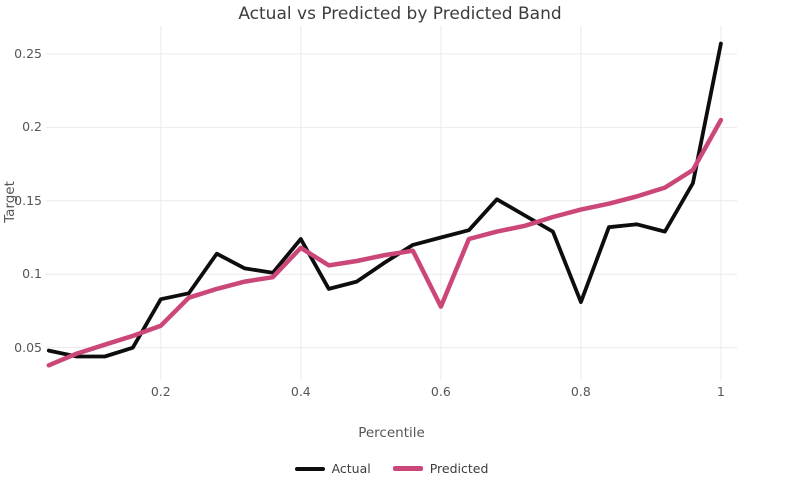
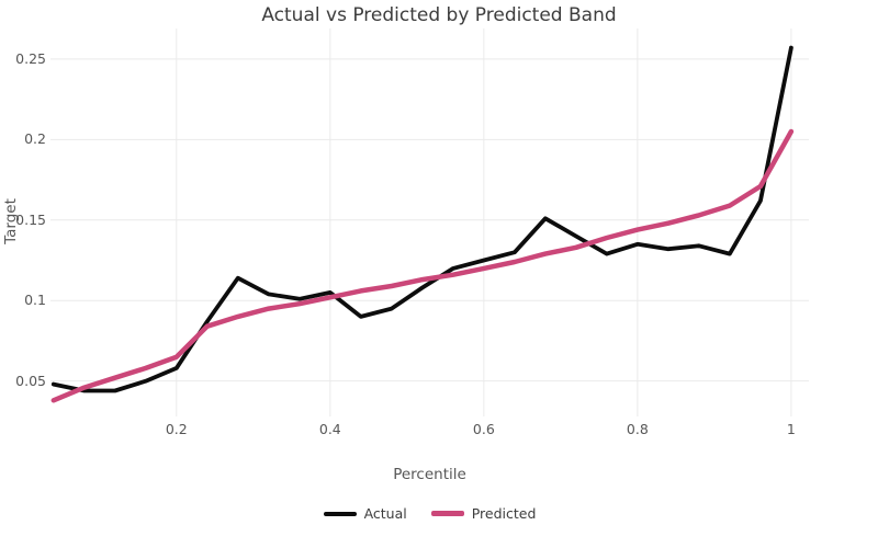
Actual/0.2: 0.083 -> 0.058
Actual/0.4: 0.124 -> 0.105
Predicted/0.4: 0.118 -> 0.102
Predicted/0.6: 0.078 -> 0.120
Actual/0.8: 0.081 -> 0.135
